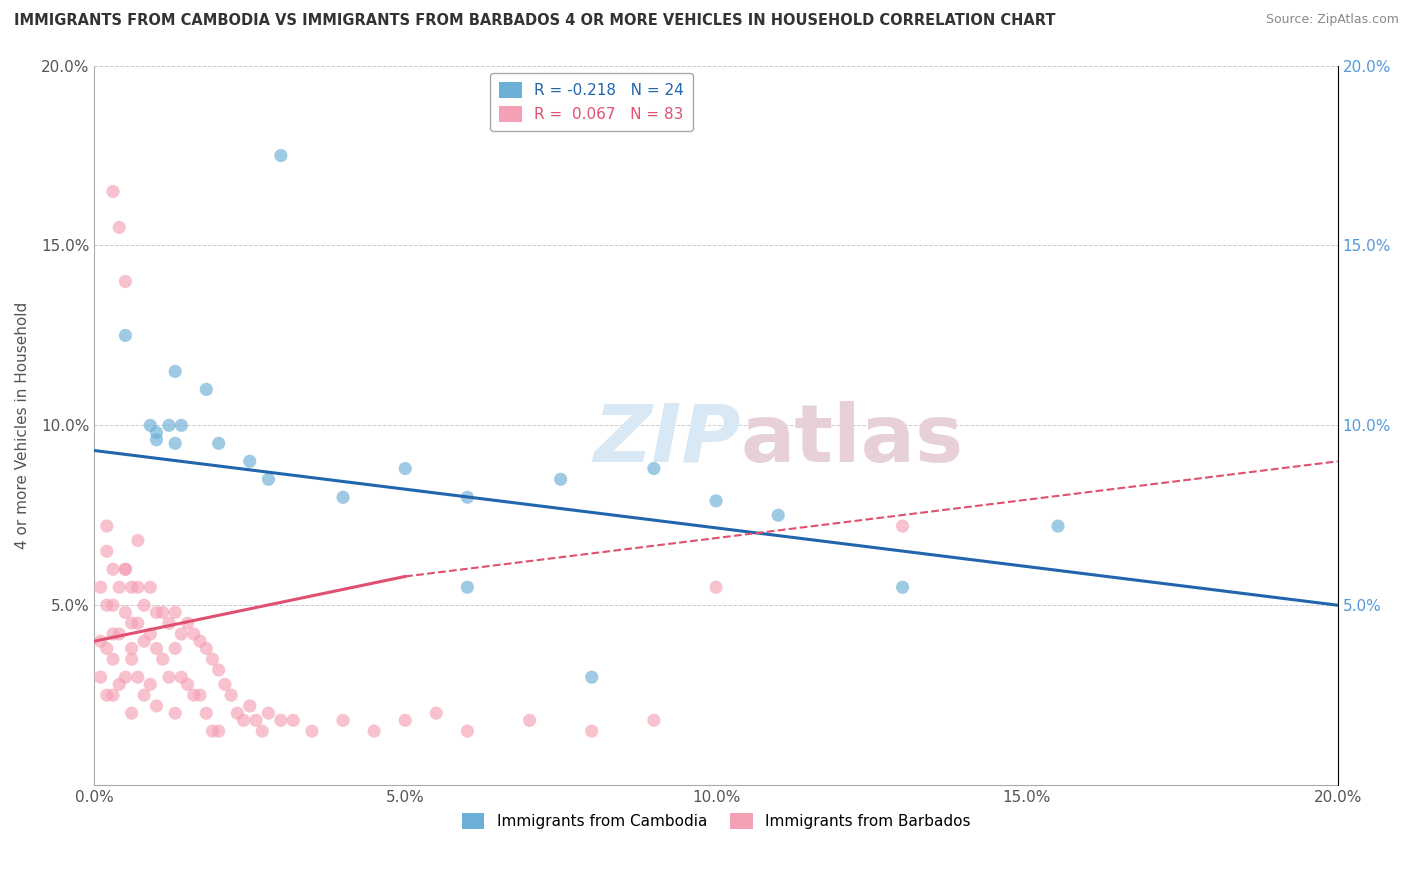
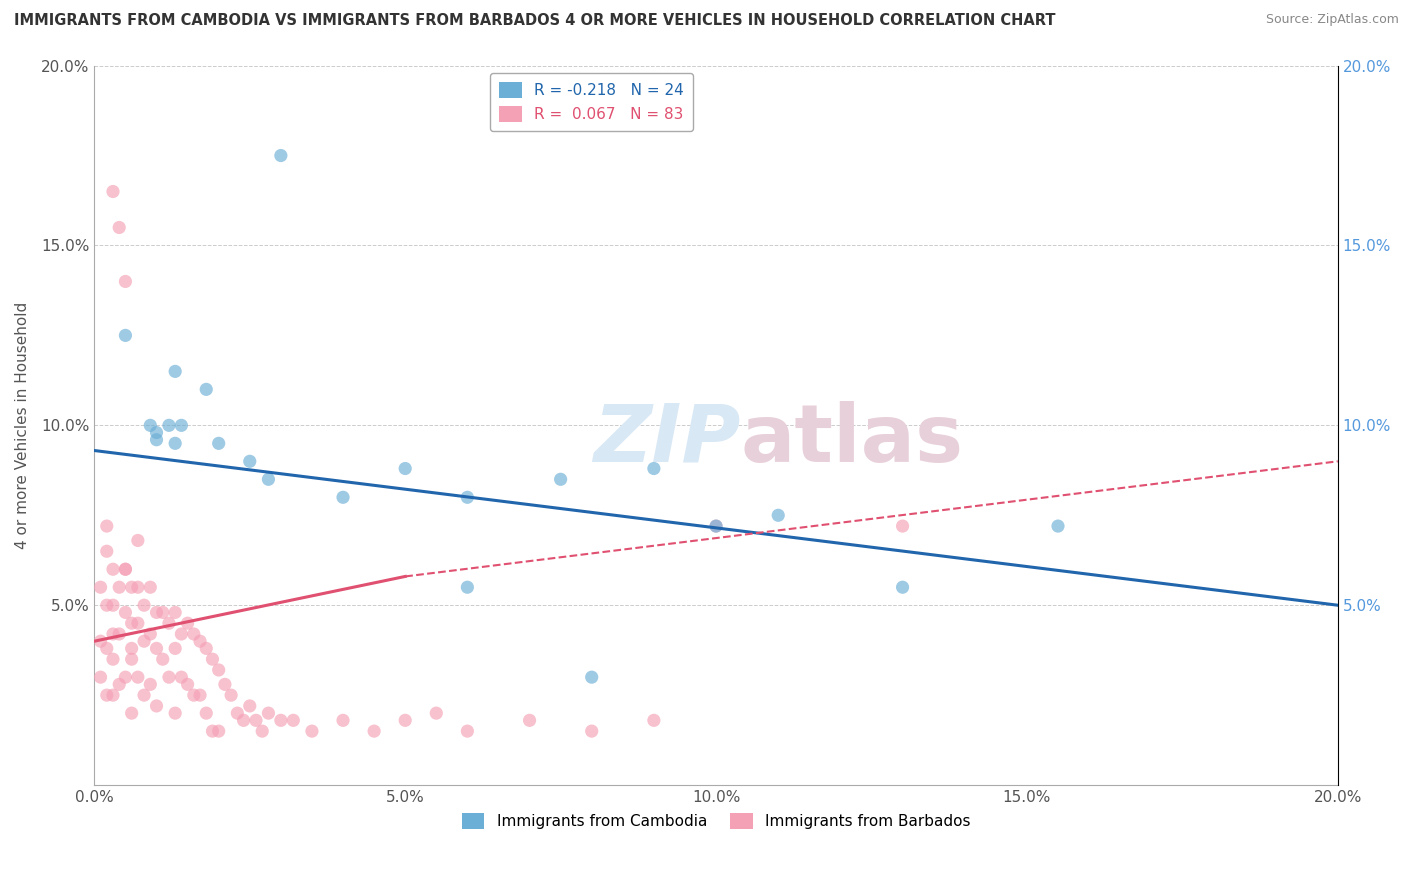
Immigrants from Cambodia/10.0%: 7.9% -> 7.2%
Immigrants from Barbados/10.0%: 5.5% -> 7.2%
